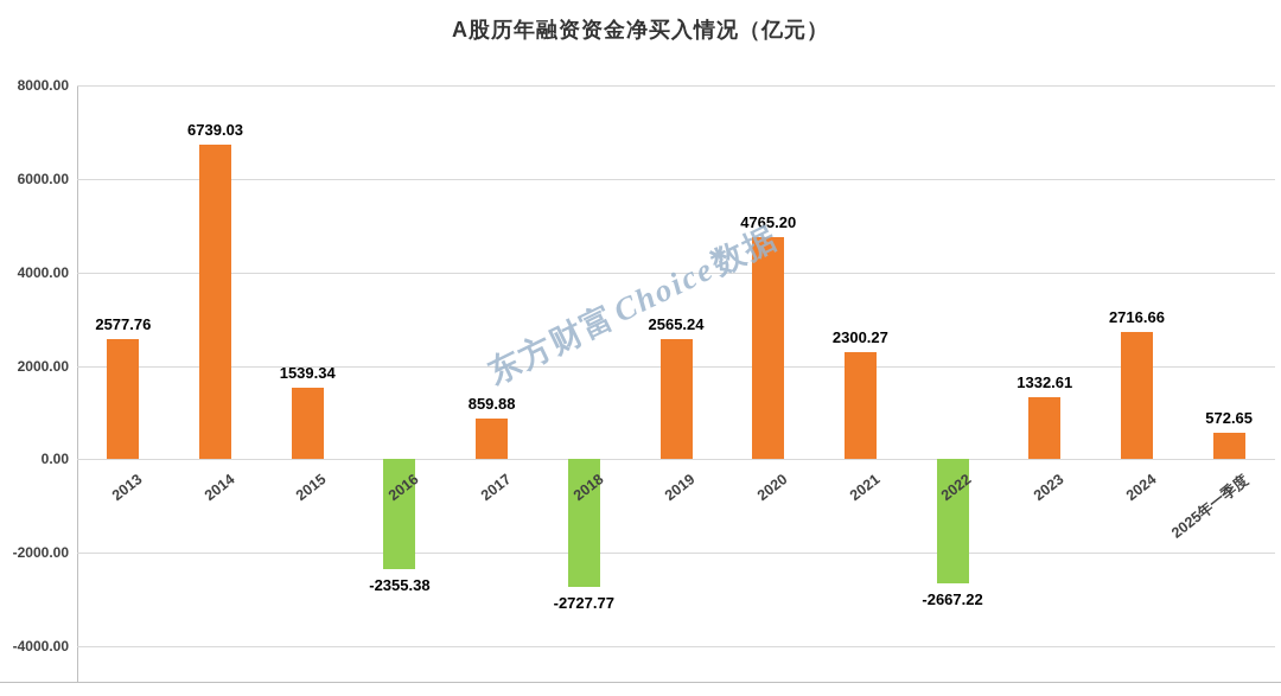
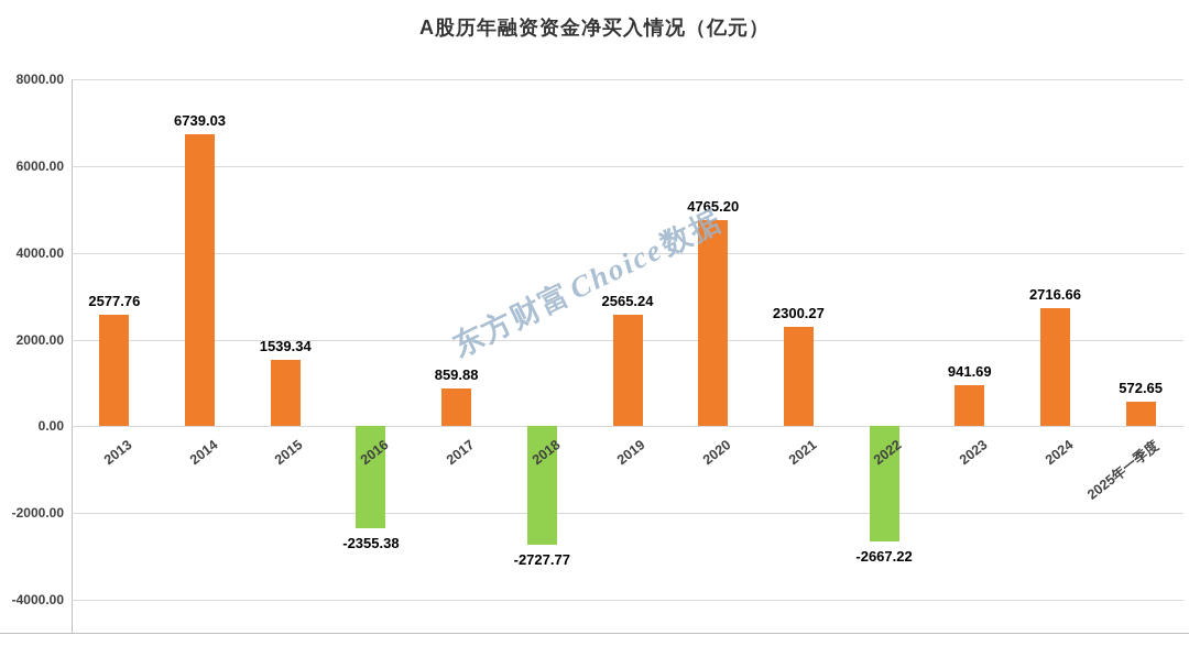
2023: 1332.61 -> 941.69
